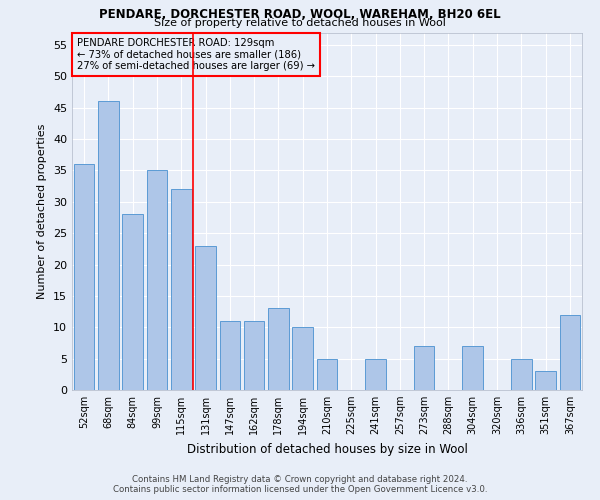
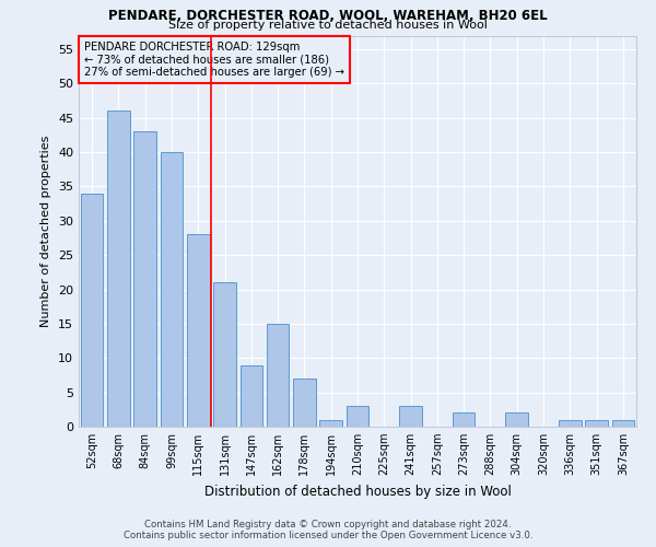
52sqm: 36 -> 34
84sqm: 28 -> 43
99sqm: 35 -> 40
115sqm: 32 -> 28
131sqm: 23 -> 21
147sqm: 11 -> 9
162sqm: 11 -> 15
178sqm: 13 -> 7
194sqm: 10 -> 1
210sqm: 5 -> 3
241sqm: 5 -> 3
273sqm: 7 -> 2
304sqm: 7 -> 2
336sqm: 5 -> 1
351sqm: 3 -> 1
367sqm: 12 -> 1
